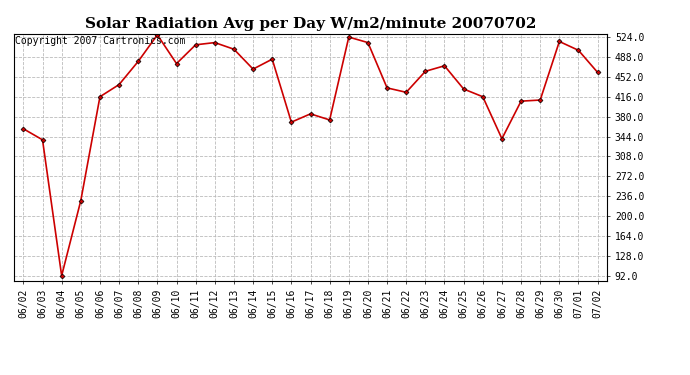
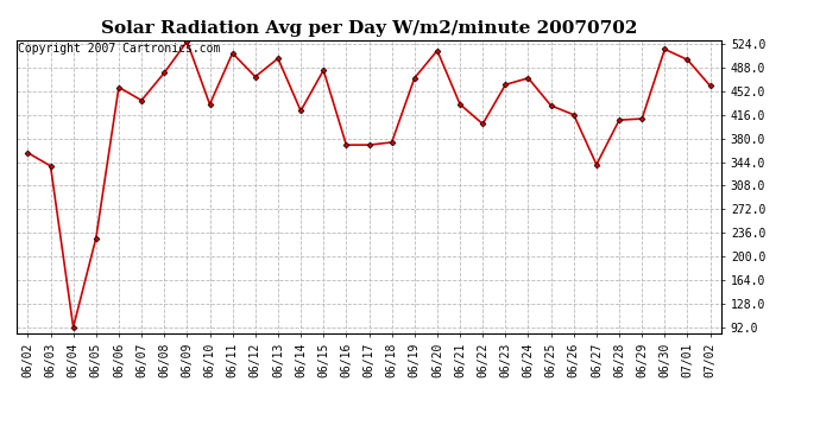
06/06: 416 -> 458
06/10: 476 -> 432
06/12: 514 -> 474
06/14: 466 -> 422
06/17: 385 -> 370
06/19: 524 -> 472
06/22: 424 -> 402
